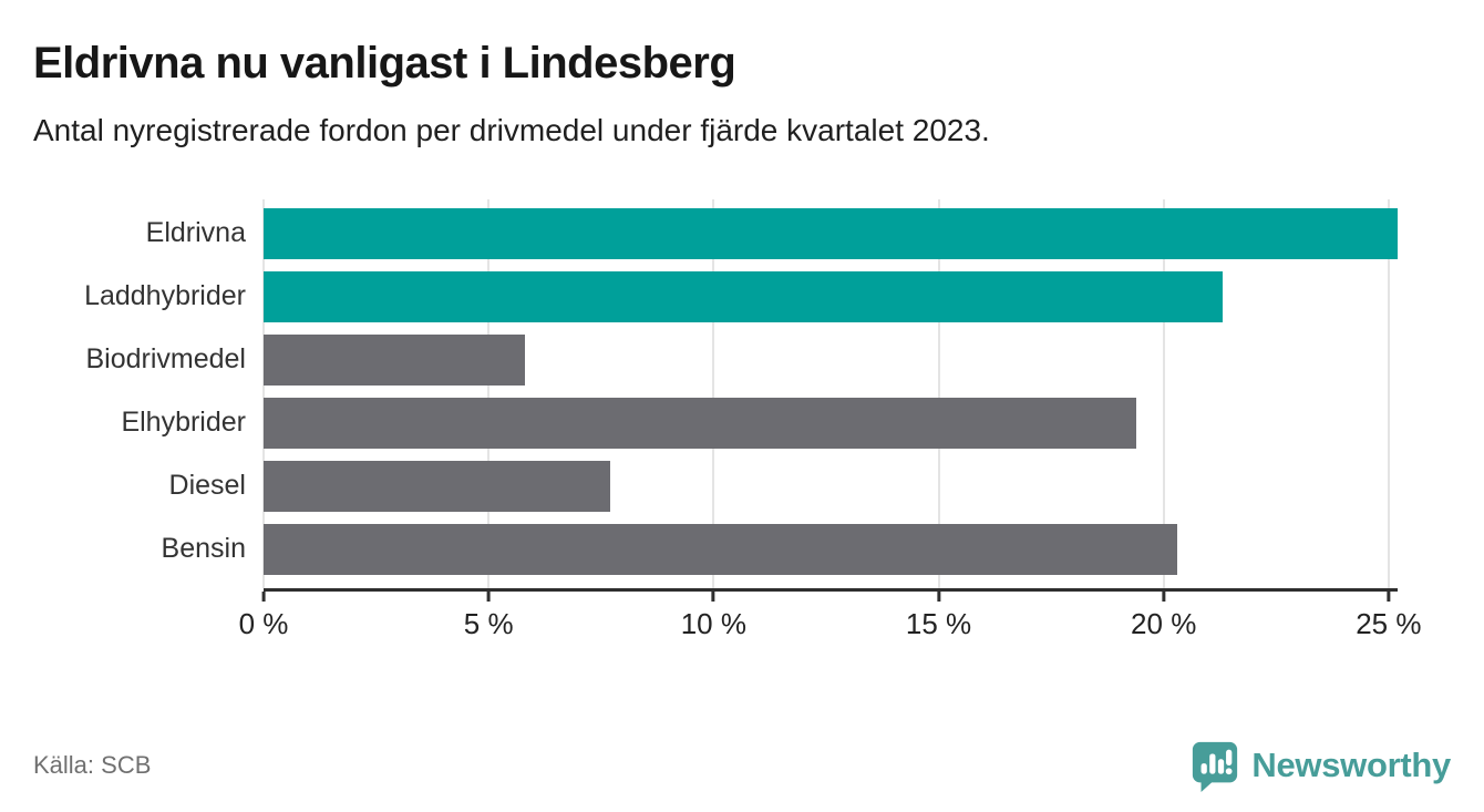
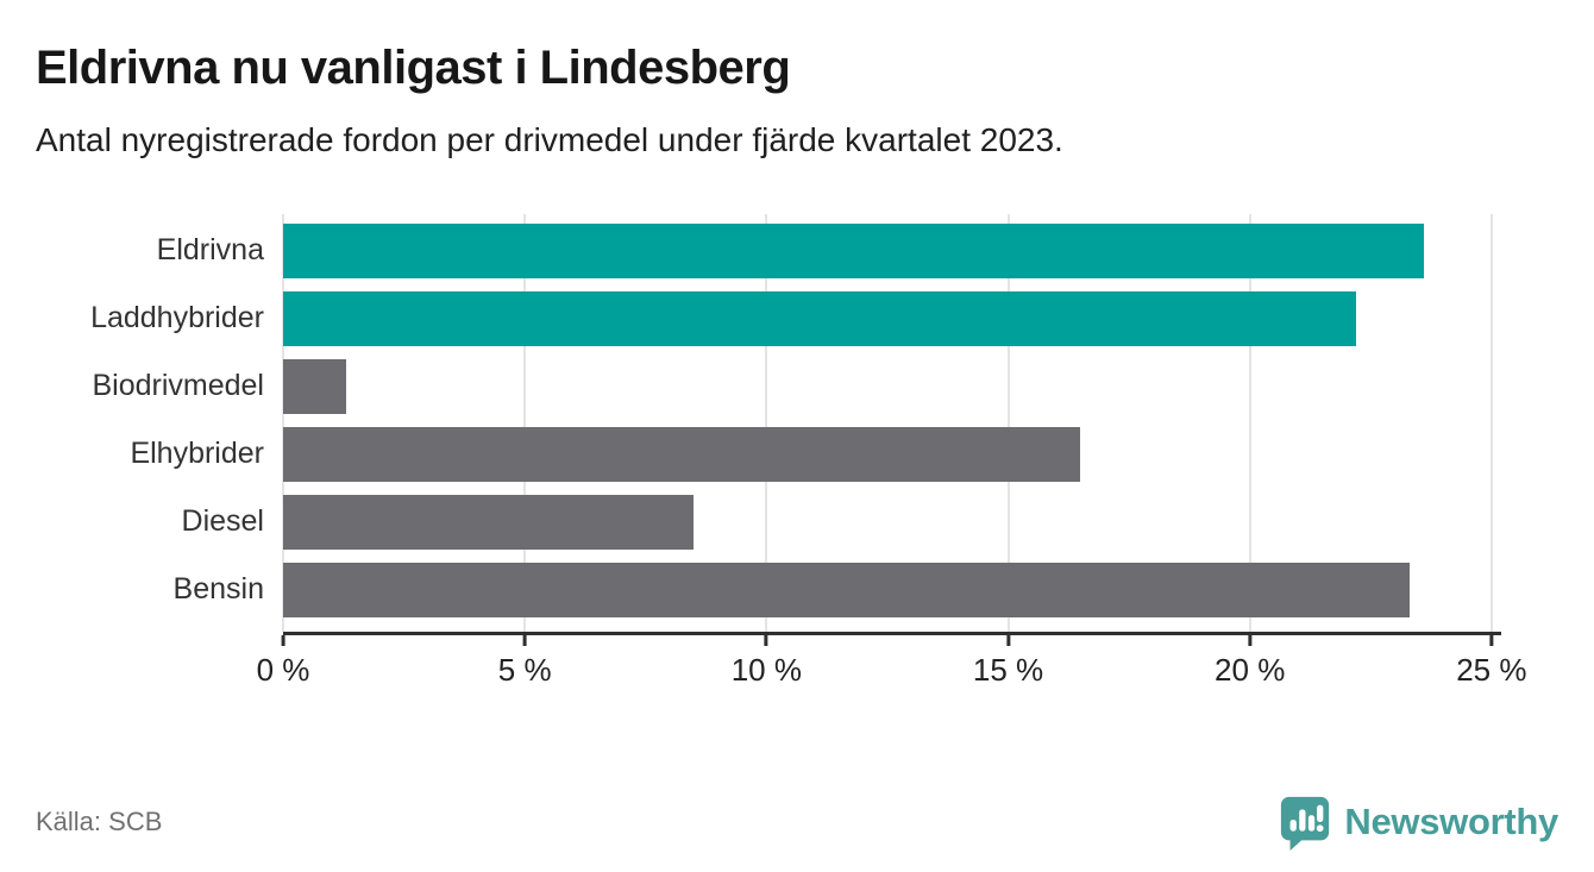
Eldrivna: 25.2% -> 23.6%
Laddhybrider: 21.3% -> 22.2%
Biodrivmedel: 5.8% -> 1.3%
Elhybrider: 19.4% -> 16.5%
Diesel: 7.7% -> 8.5%
Bensin: 20.3% -> 23.3%
